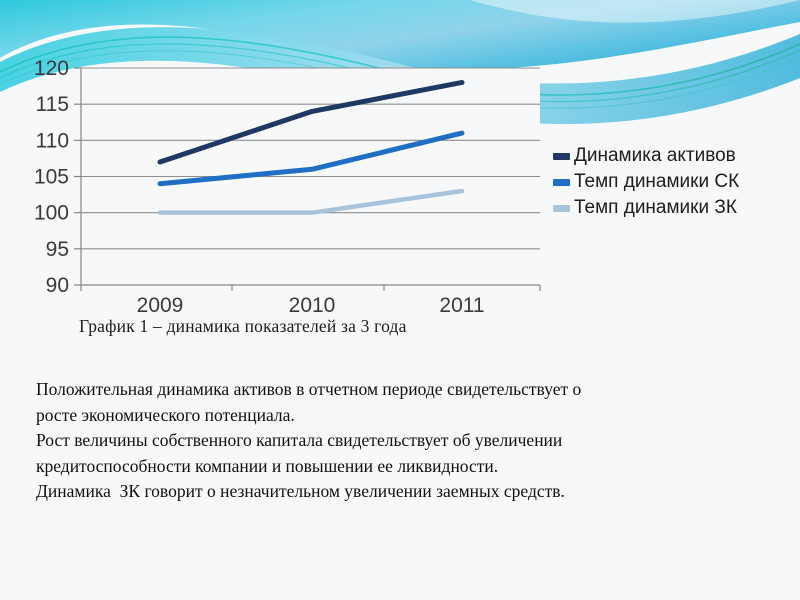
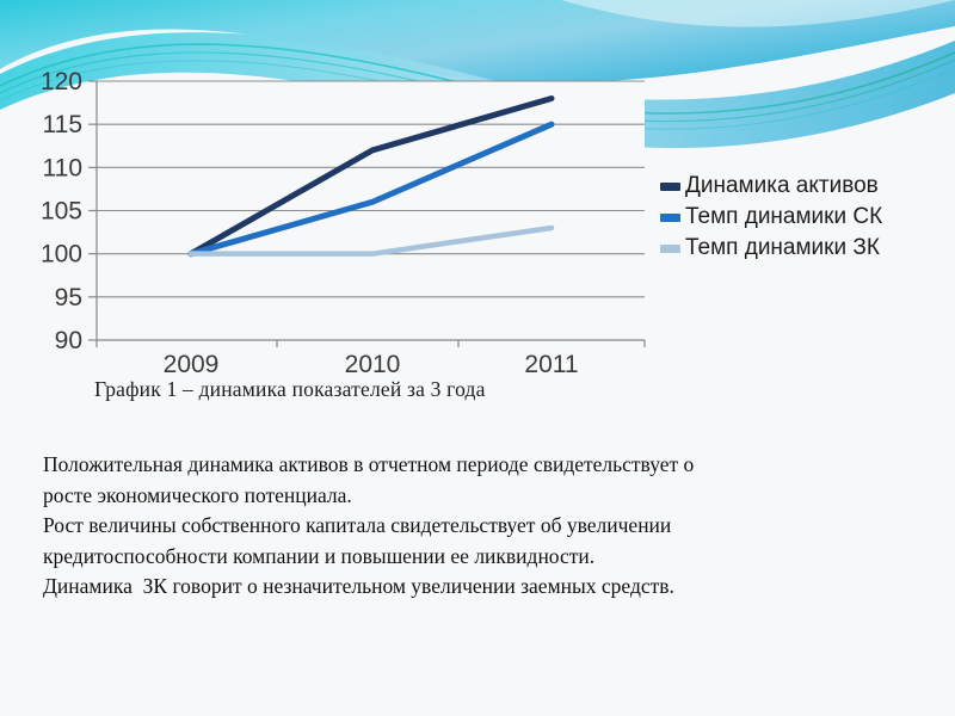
Динамика активов/2009: 107 -> 100
Темп динамики СК/2009: 104 -> 100
Динамика активов/2010: 114 -> 112
Темп динамики СК/2011: 111 -> 115
